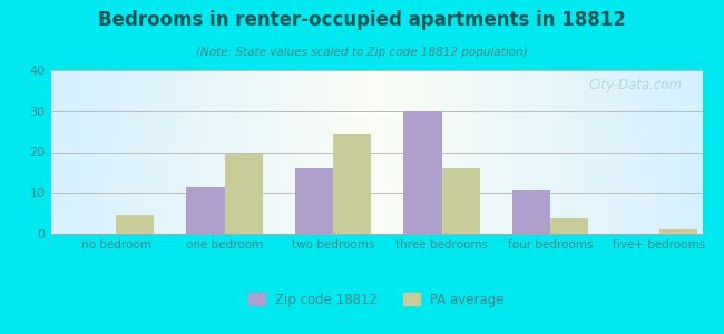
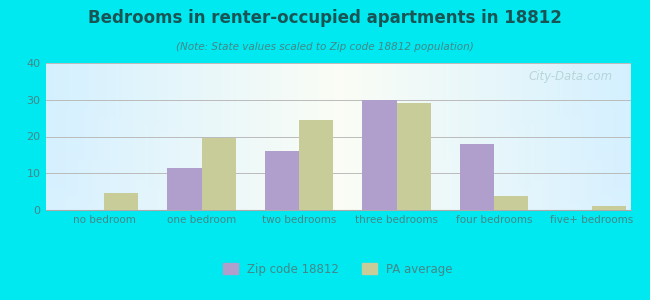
PA average/three bedrooms: 16.0 -> 29.0
Zip code 18812/four bedrooms: 10.5 -> 18.0
